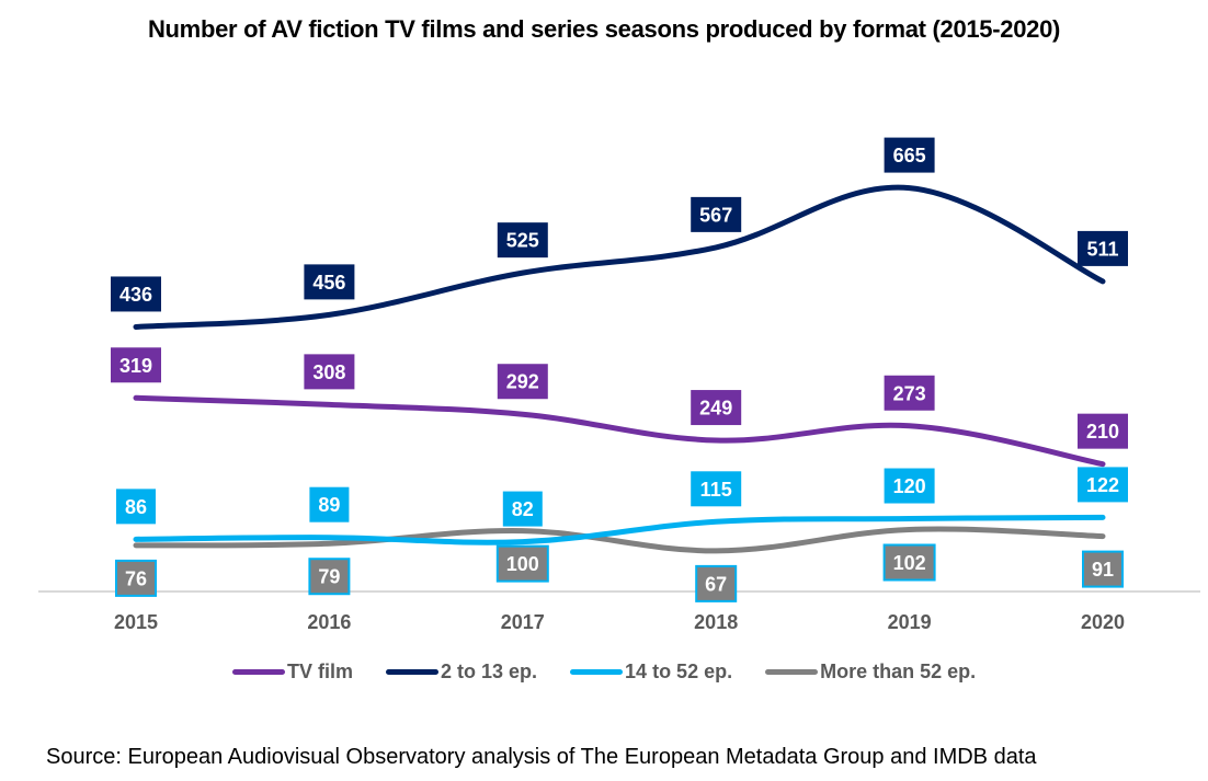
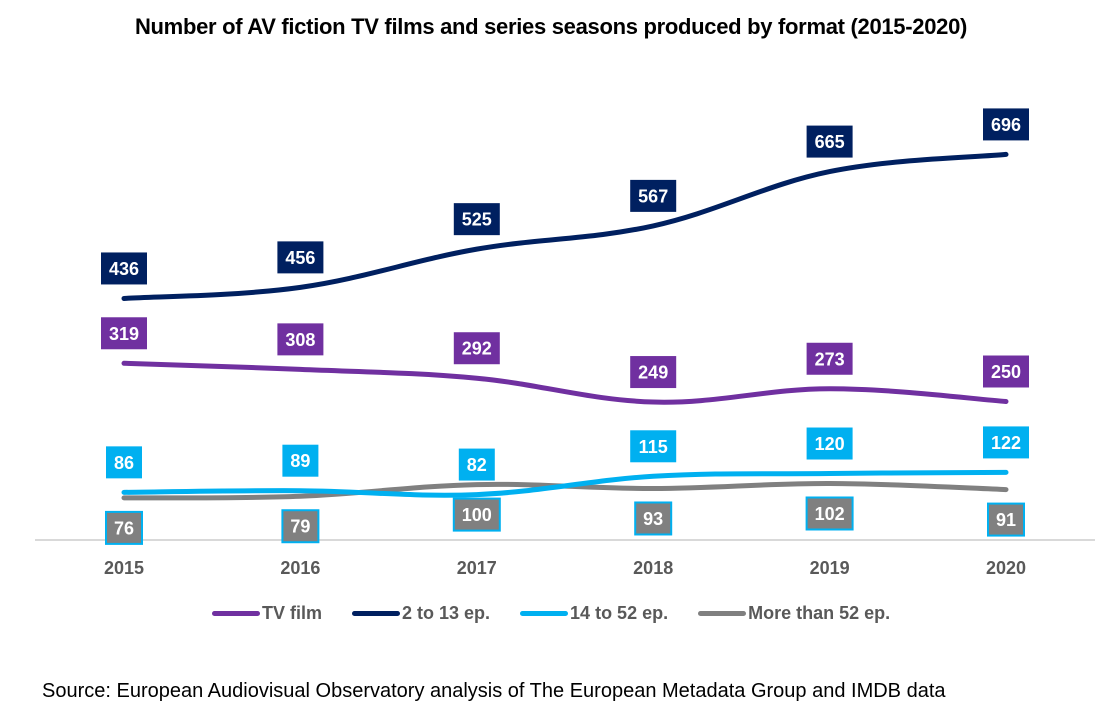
More than 52 ep./2018: 67 -> 93
TV film/2020: 210 -> 250
2 to 13 ep./2020: 511 -> 696
